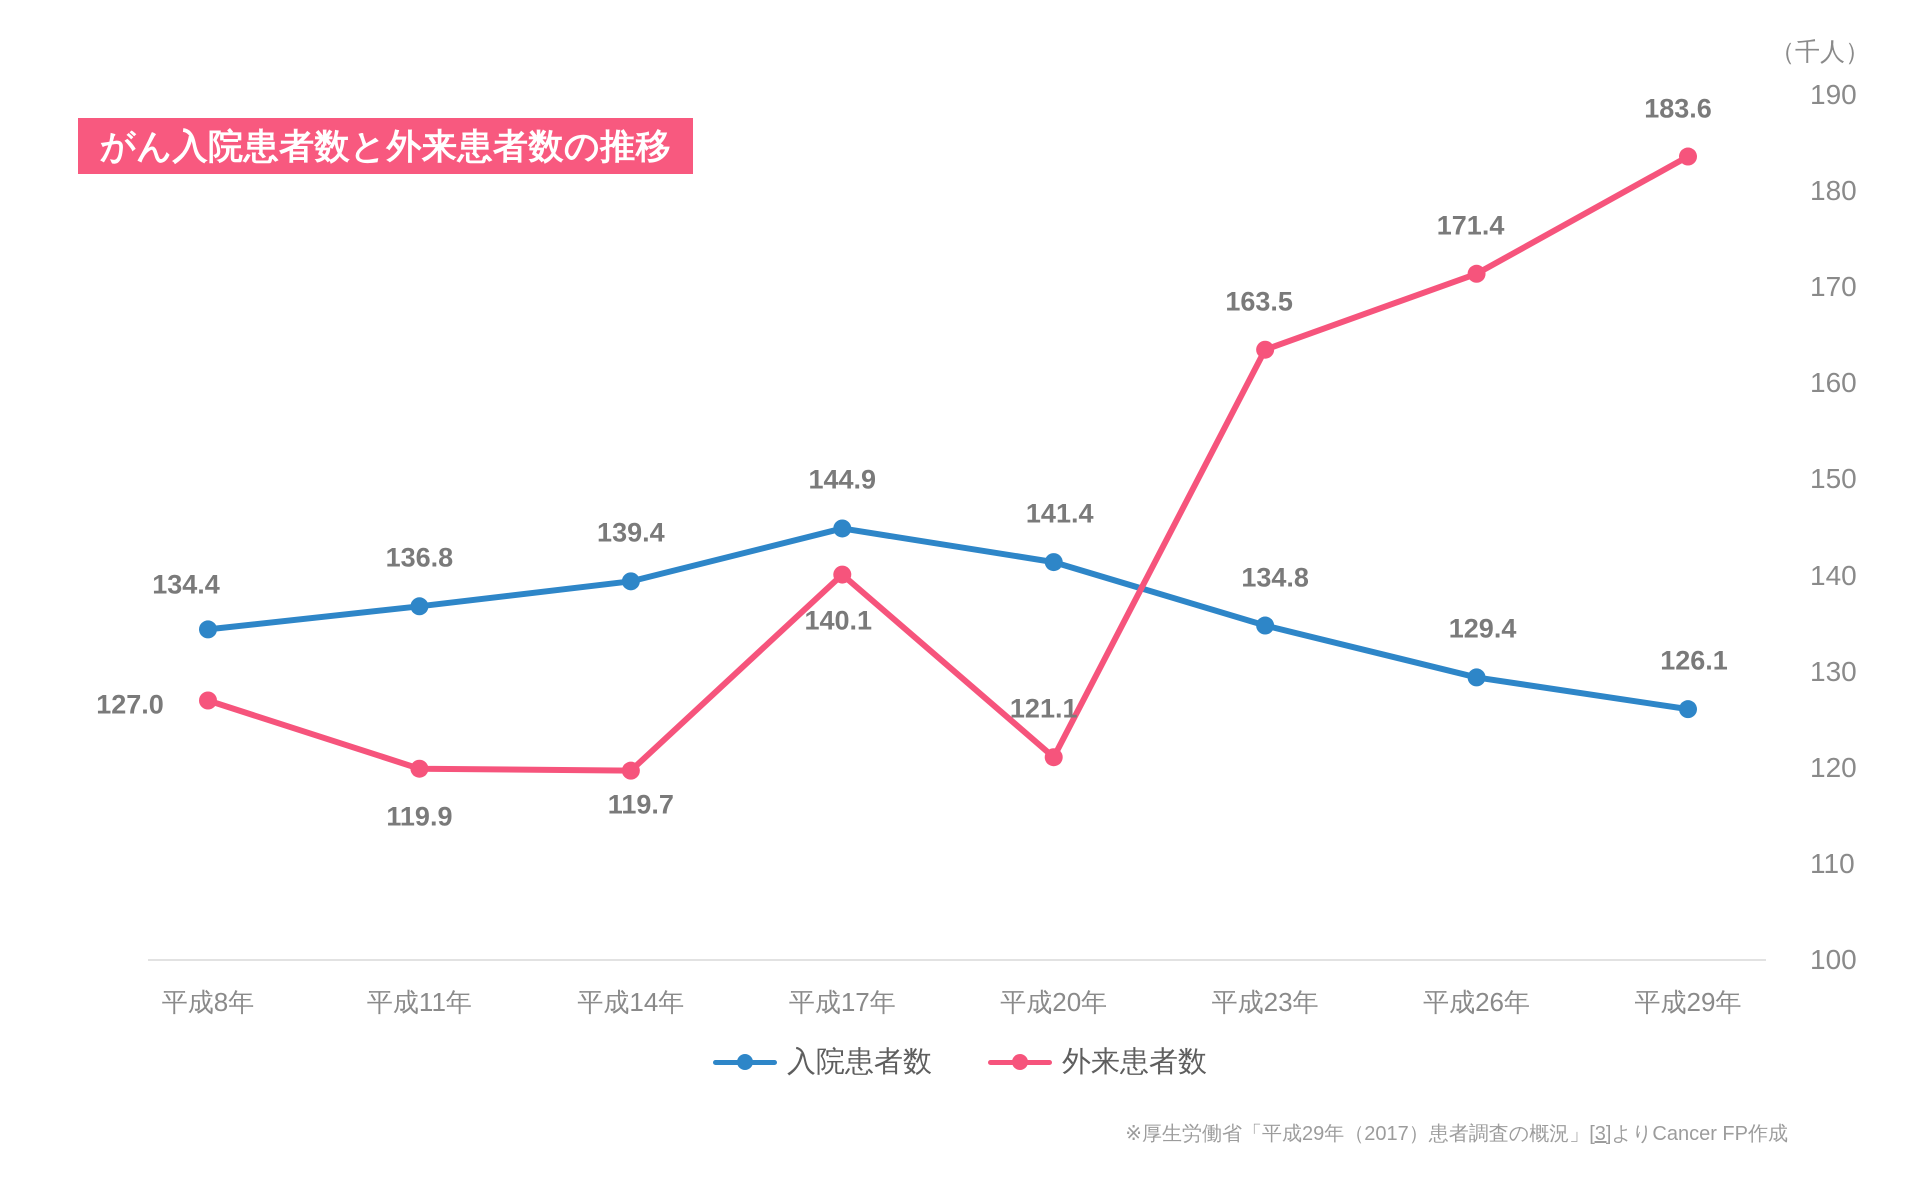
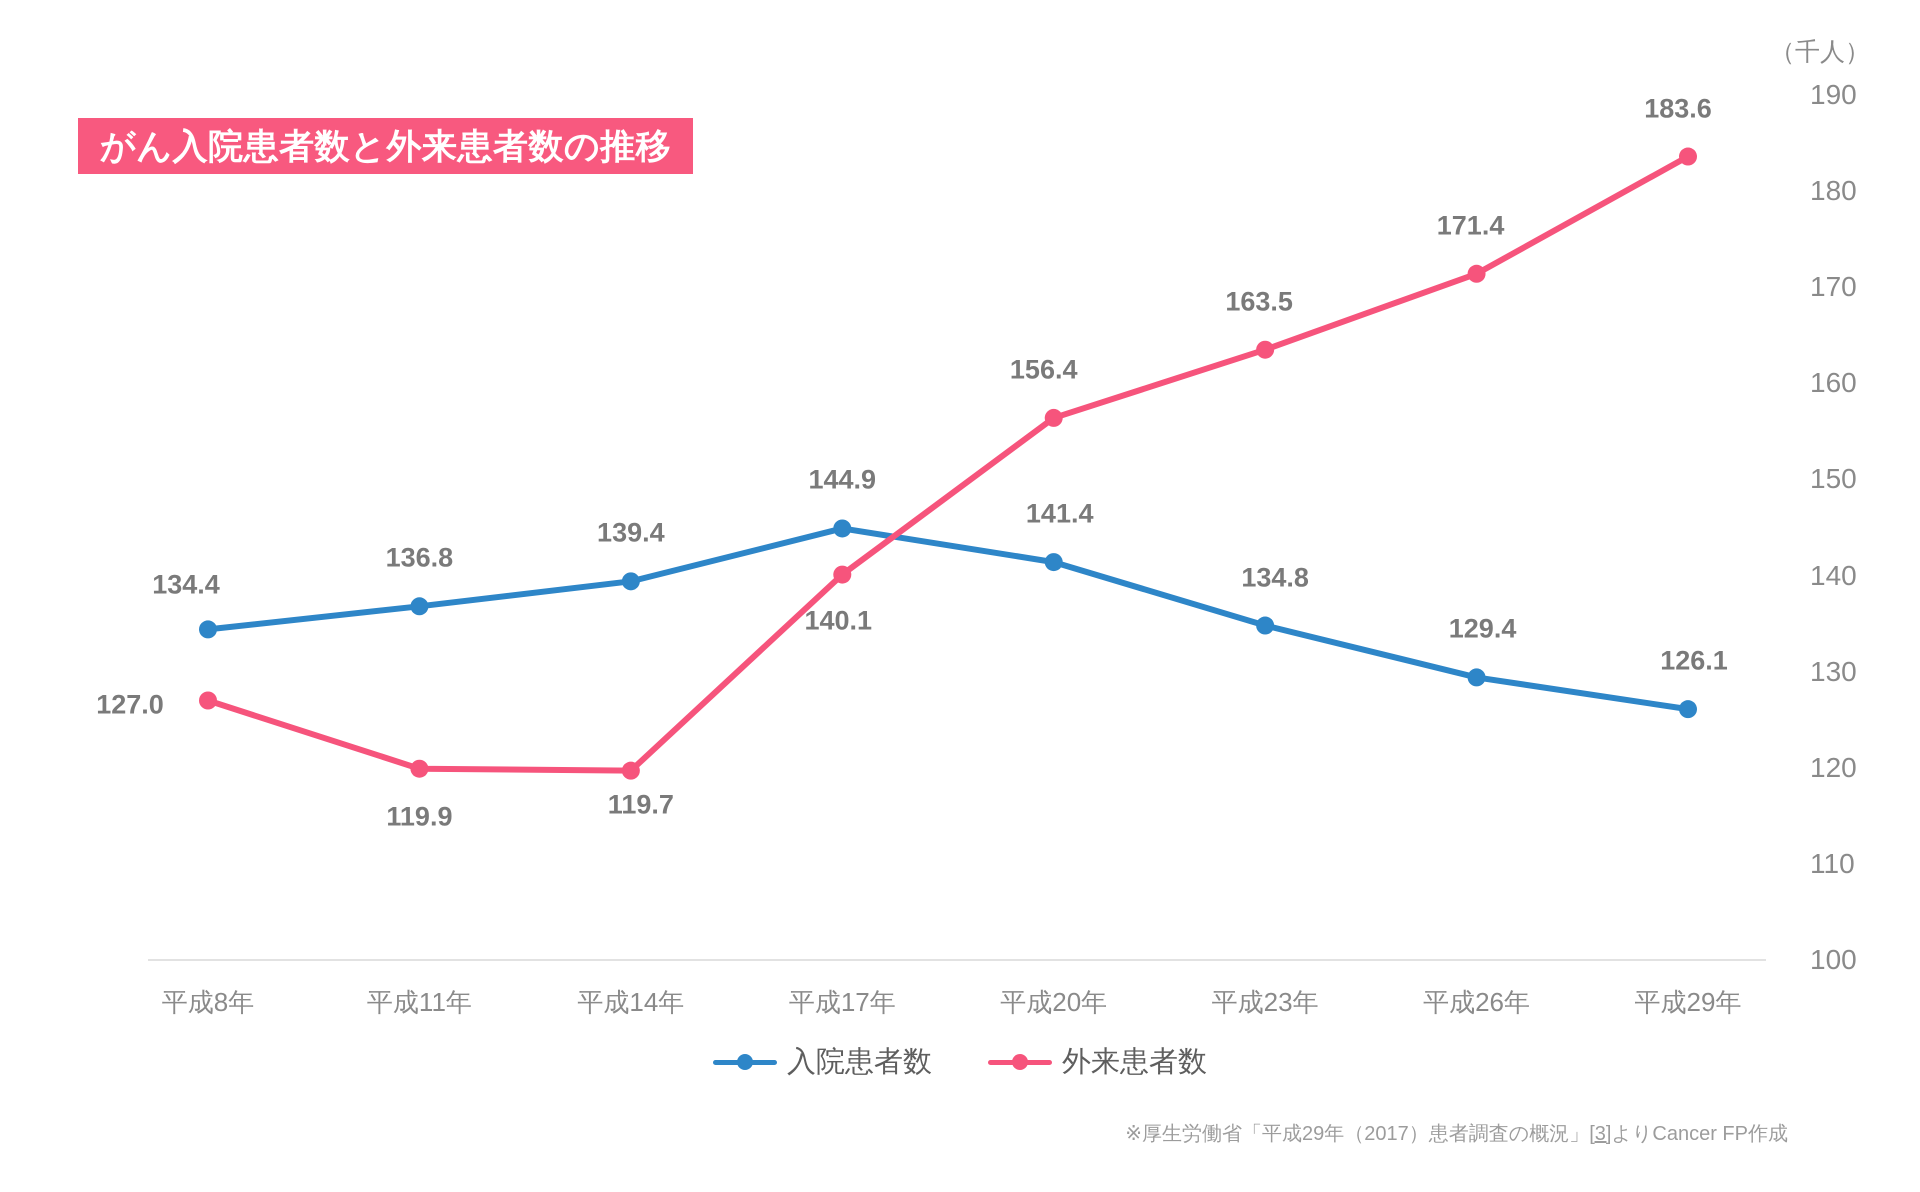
外来患者数/平成20年: 121.1 -> 156.4
